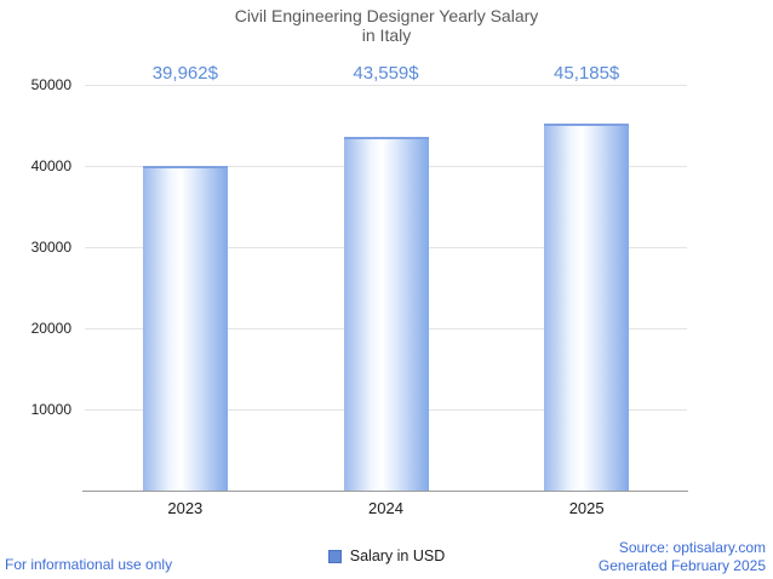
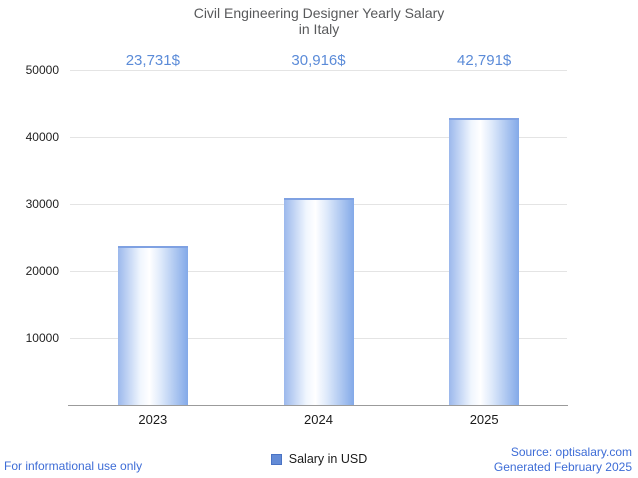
2023: 39,962 -> 23,731
2024: 43,559 -> 30,916
2025: 45,185 -> 42,791
